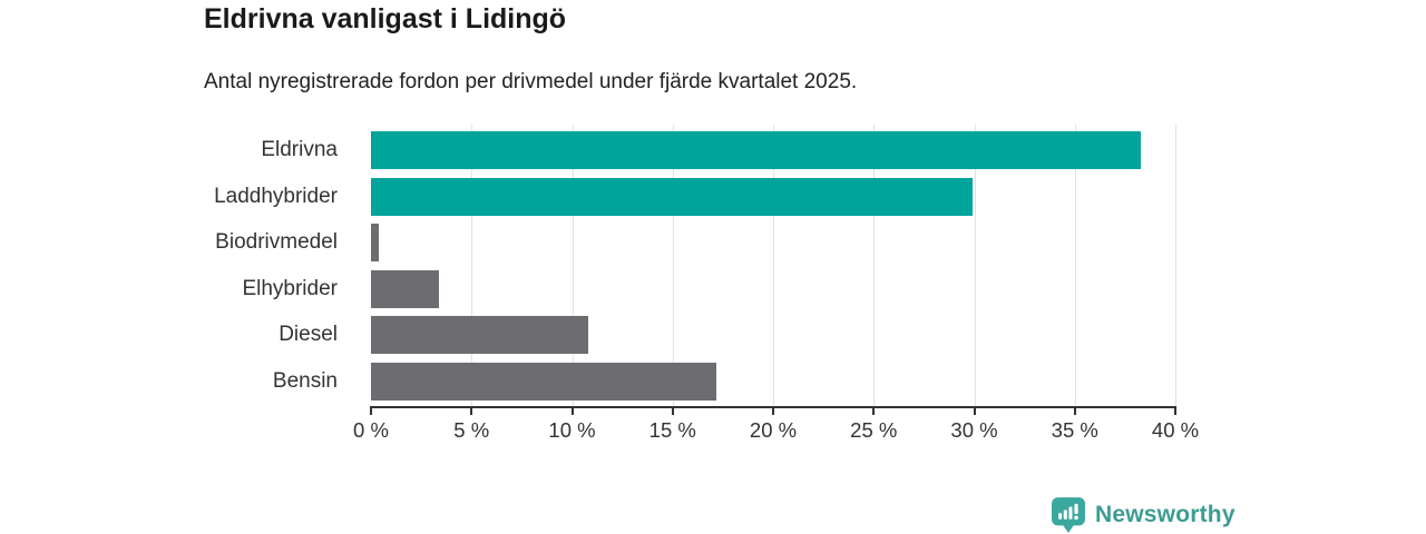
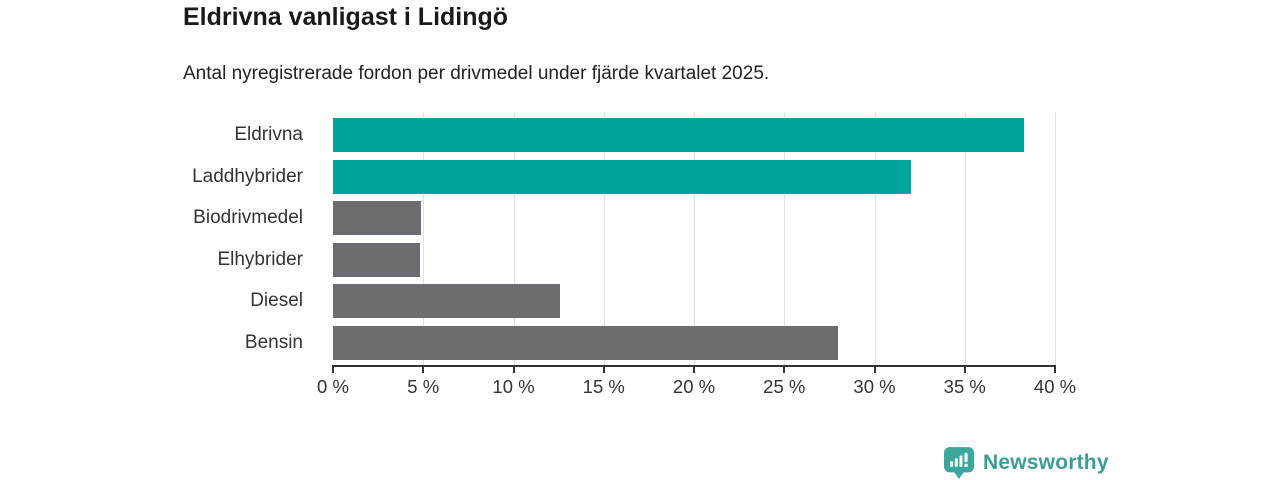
Laddhybrider: 29.9% -> 32.0%
Biodrivmedel: 0.4% -> 4.9%
Elhybrider: 3.4% -> 4.8%
Diesel: 10.8% -> 12.6%
Bensin: 17.2% -> 28.0%
